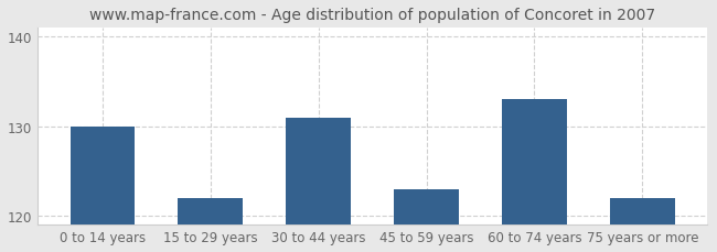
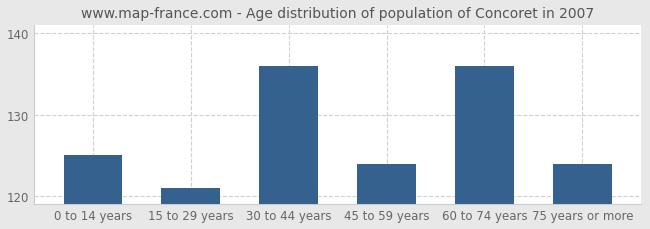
0 to 14 years: 130 -> 125
15 to 29 years: 122 -> 121
30 to 44 years: 131 -> 136
45 to 59 years: 123 -> 124
60 to 74 years: 133 -> 136
75 years or more: 122 -> 124
